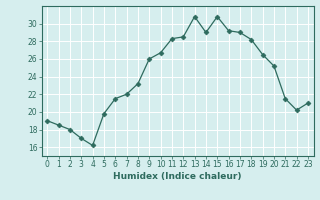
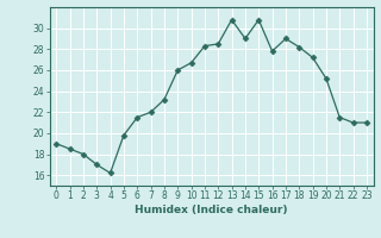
16: 29.2 -> 27.8
19: 26.5 -> 27.2
22: 20.2 -> 21.0
